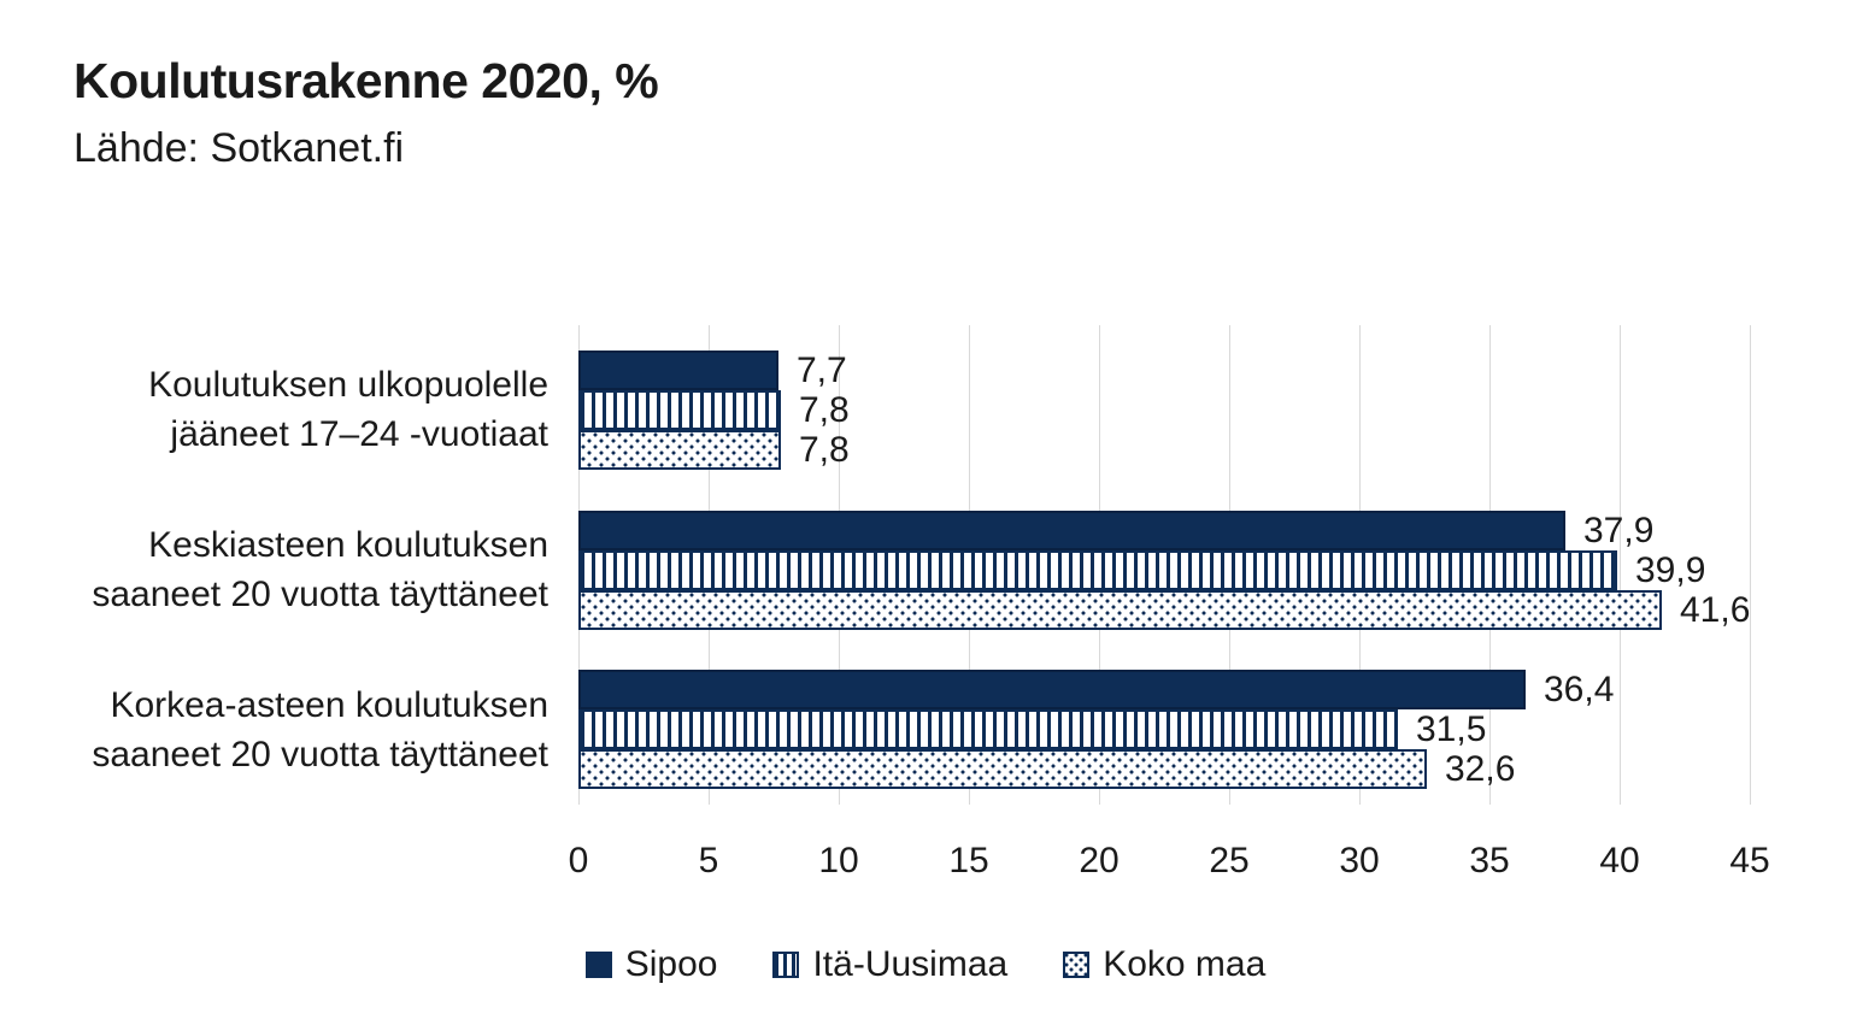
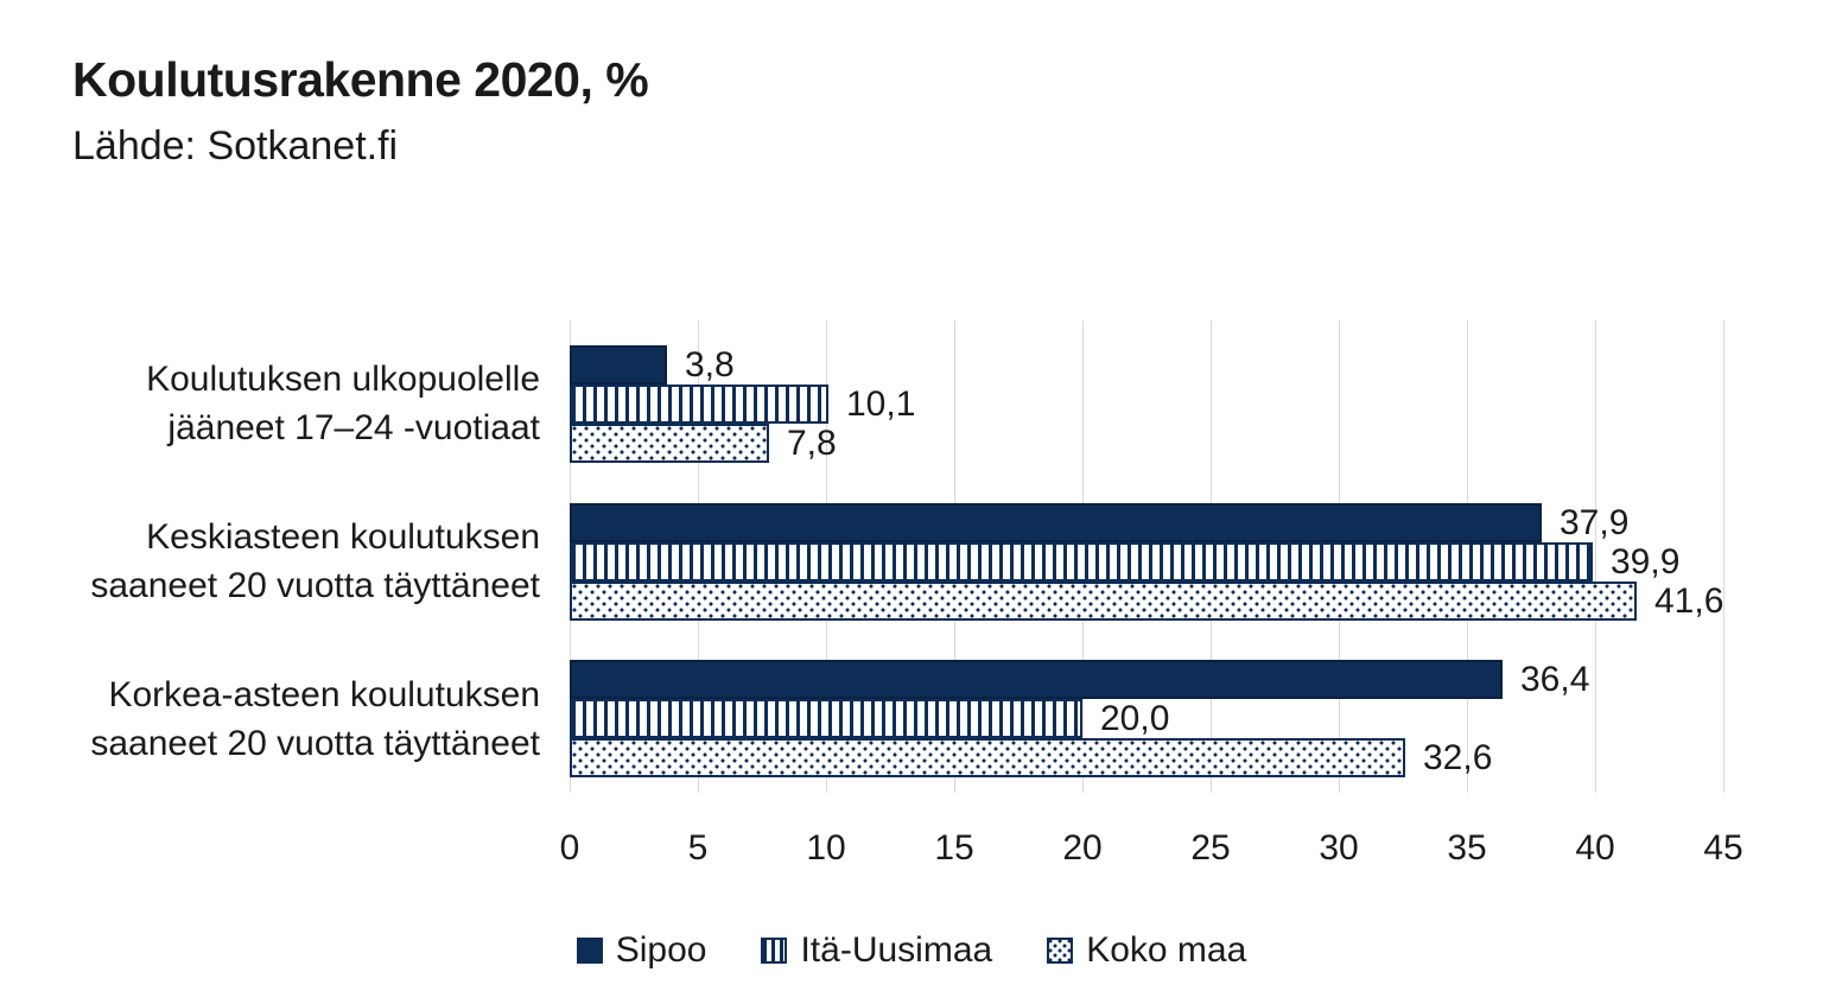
Sipoo/Koulutuksen ulkopuolelle jääneet 17–24 -vuotiaat: 7,7 -> 3,8
Itä-Uusimaa/Koulutuksen ulkopuolelle jääneet 17–24 -vuotiaat: 7,8 -> 10,1
Itä-Uusimaa/Korkea-asteen koulutuksen saaneet 20 vuotta täyttäneet: 31,5 -> 20,0
